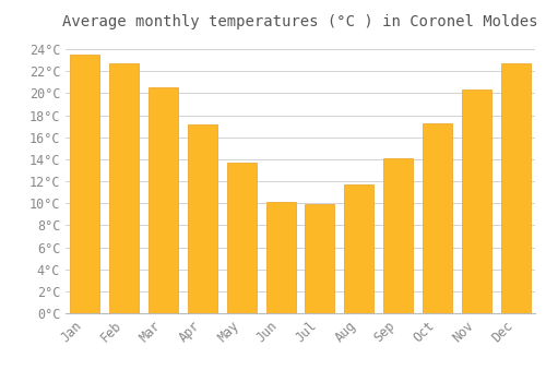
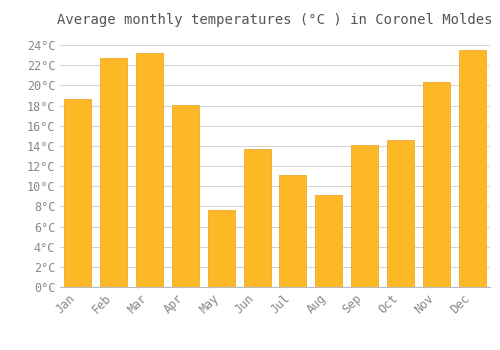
Jan: 23.5°C -> 18.7°C
Mar: 20.5°C -> 23.2°C
Apr: 17.2°C -> 18.1°C
May: 13.7°C -> 7.6°C
Jun: 10.1°C -> 13.7°C
Jul: 9.9°C -> 11.1°C
Aug: 11.7°C -> 9.1°C
Oct: 17.3°C -> 14.6°C
Dec: 22.7°C -> 23.5°C
